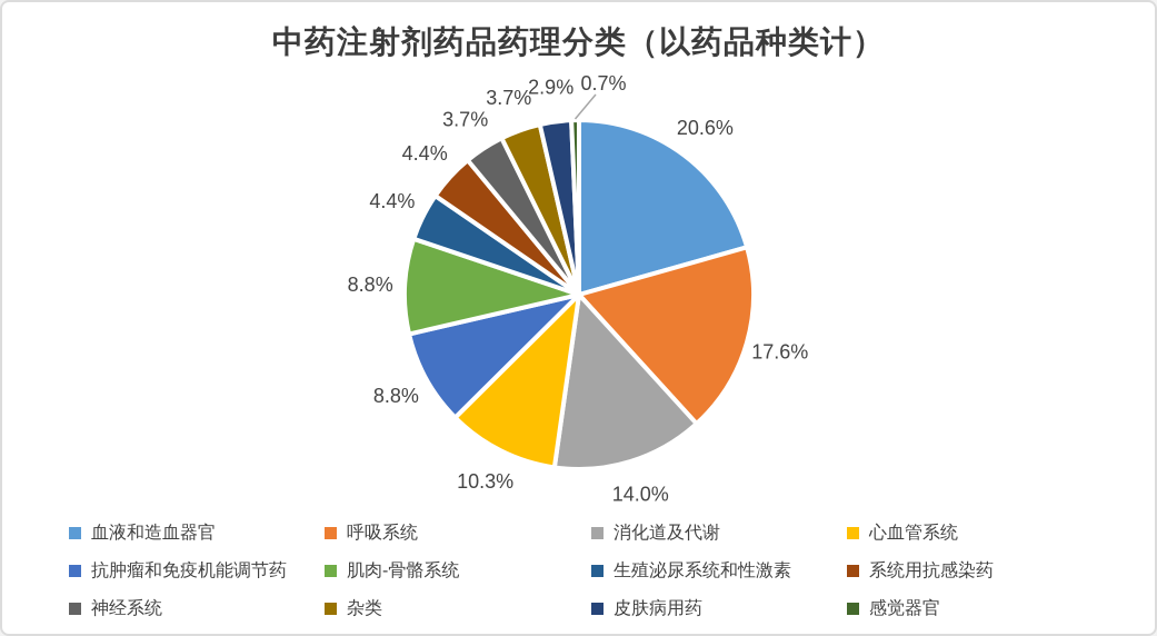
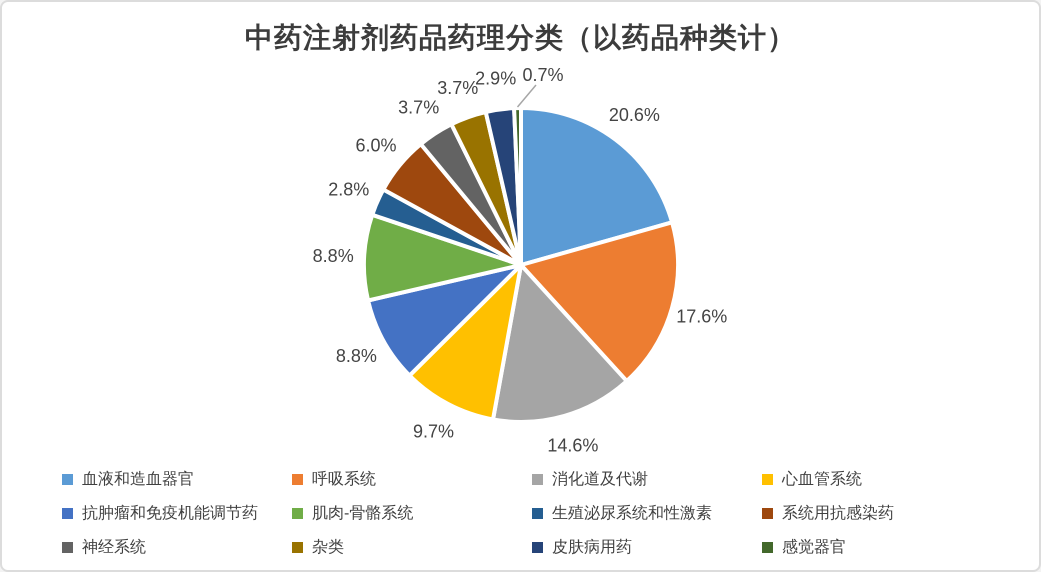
消化道及代谢: 14.0% -> 14.6%
心血管系统: 10.3% -> 9.7%
生殖泌尿系统和性激素: 4.4% -> 2.8%
系统用抗感染药: 4.4% -> 6.0%
